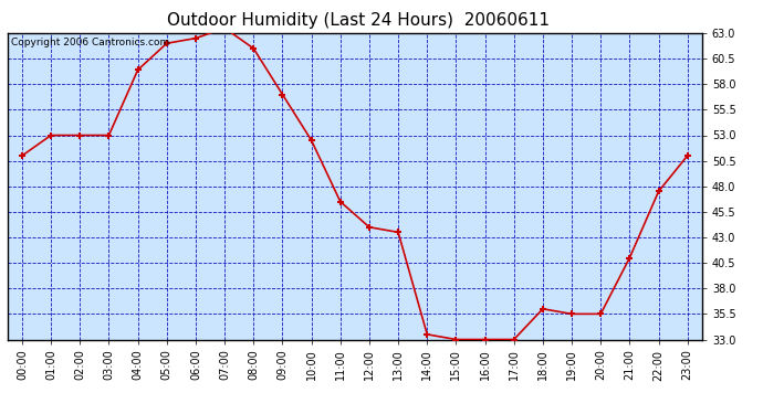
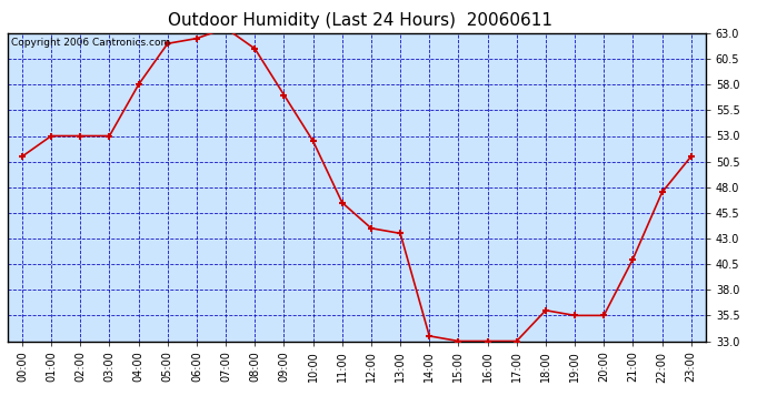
04:00: 59.4 -> 58.0
